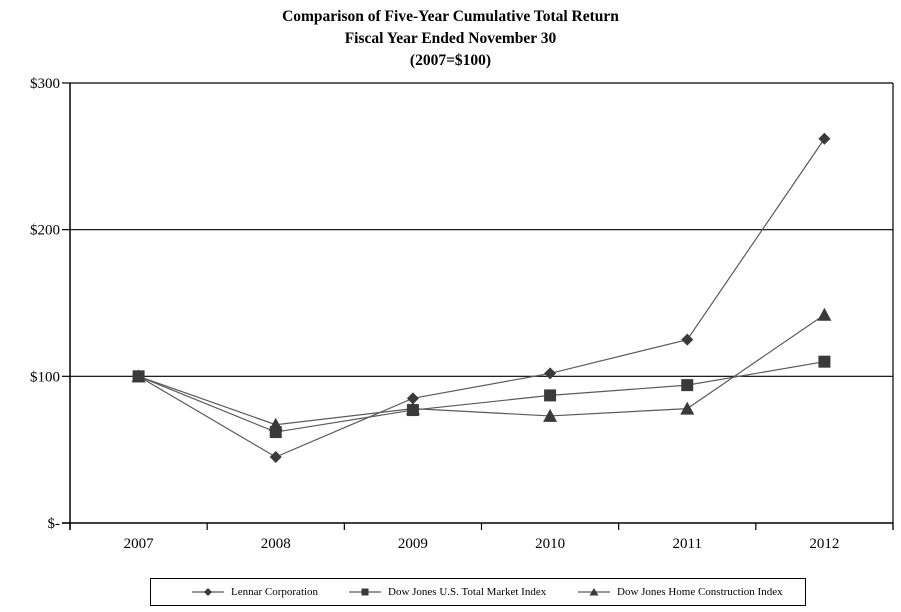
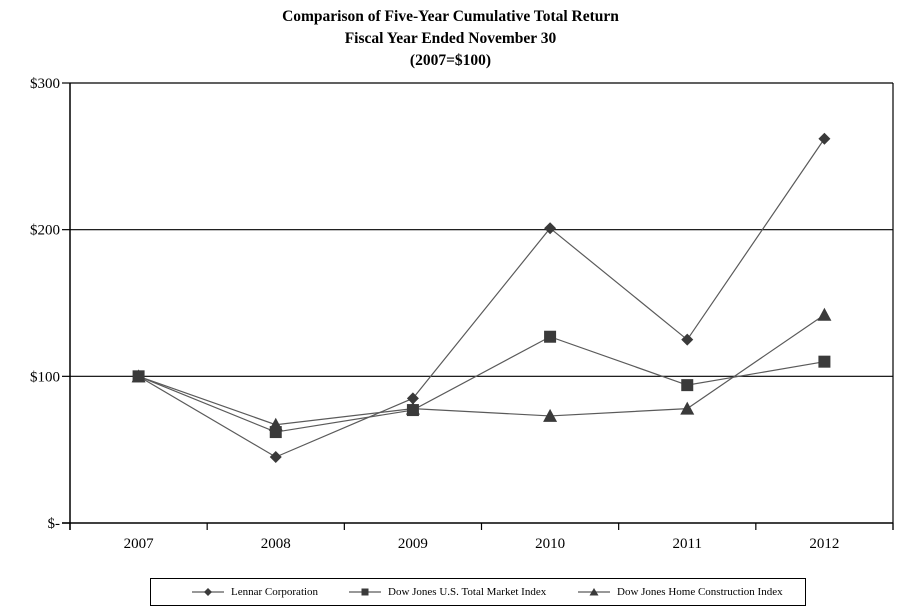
Lennar Corporation/2010: $102 -> $201
Dow Jones U.S. Total Market Index/2010: $87 -> $127
